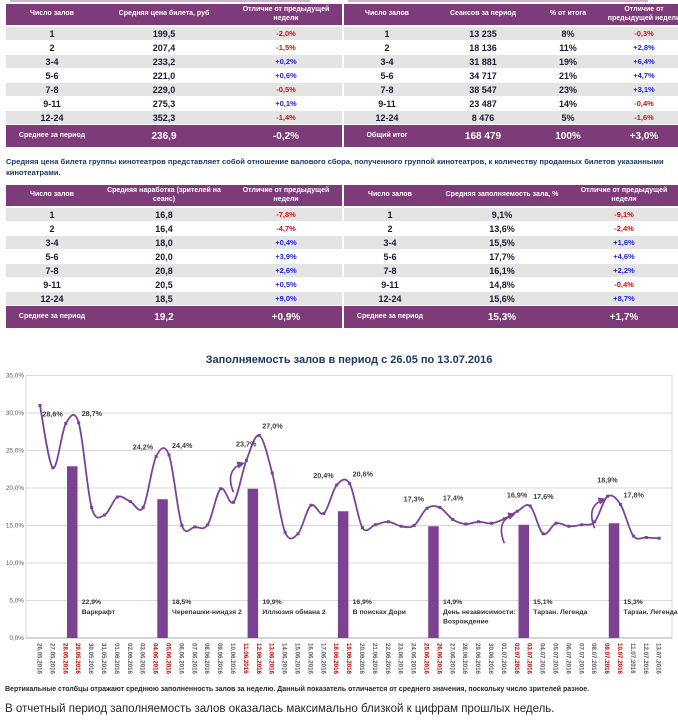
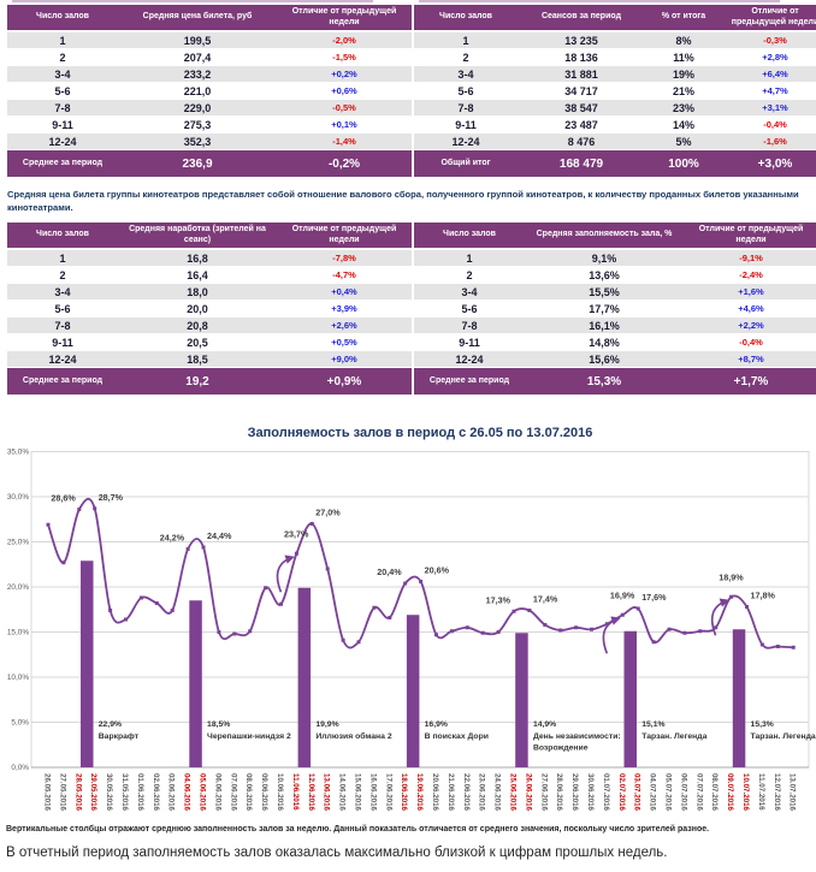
26.05.2016: 31% -> 27%
